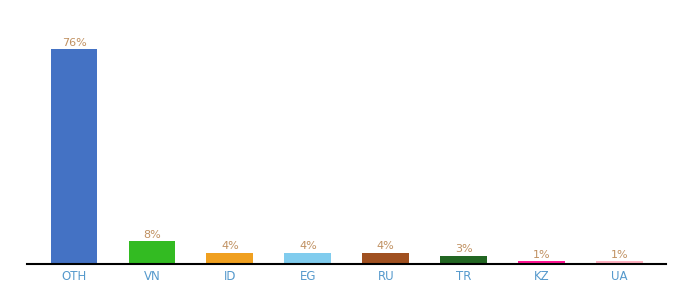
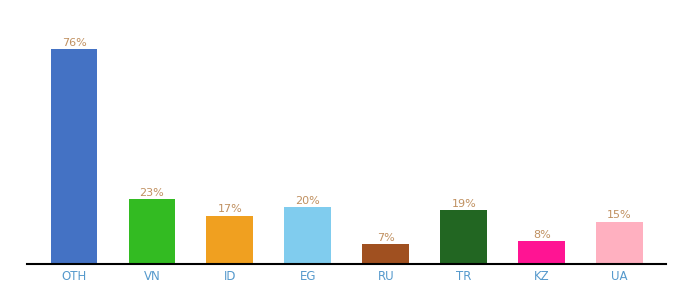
VN: 8% -> 23%
ID: 4% -> 17%
EG: 4% -> 20%
RU: 4% -> 7%
TR: 3% -> 19%
KZ: 1% -> 8%
UA: 1% -> 15%
